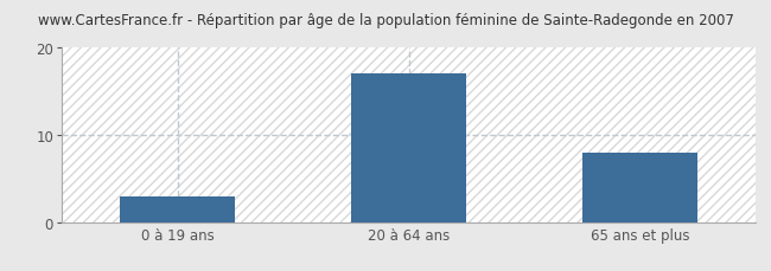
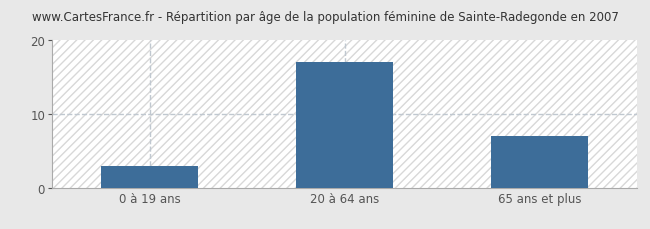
65 ans et plus: 8 -> 7
